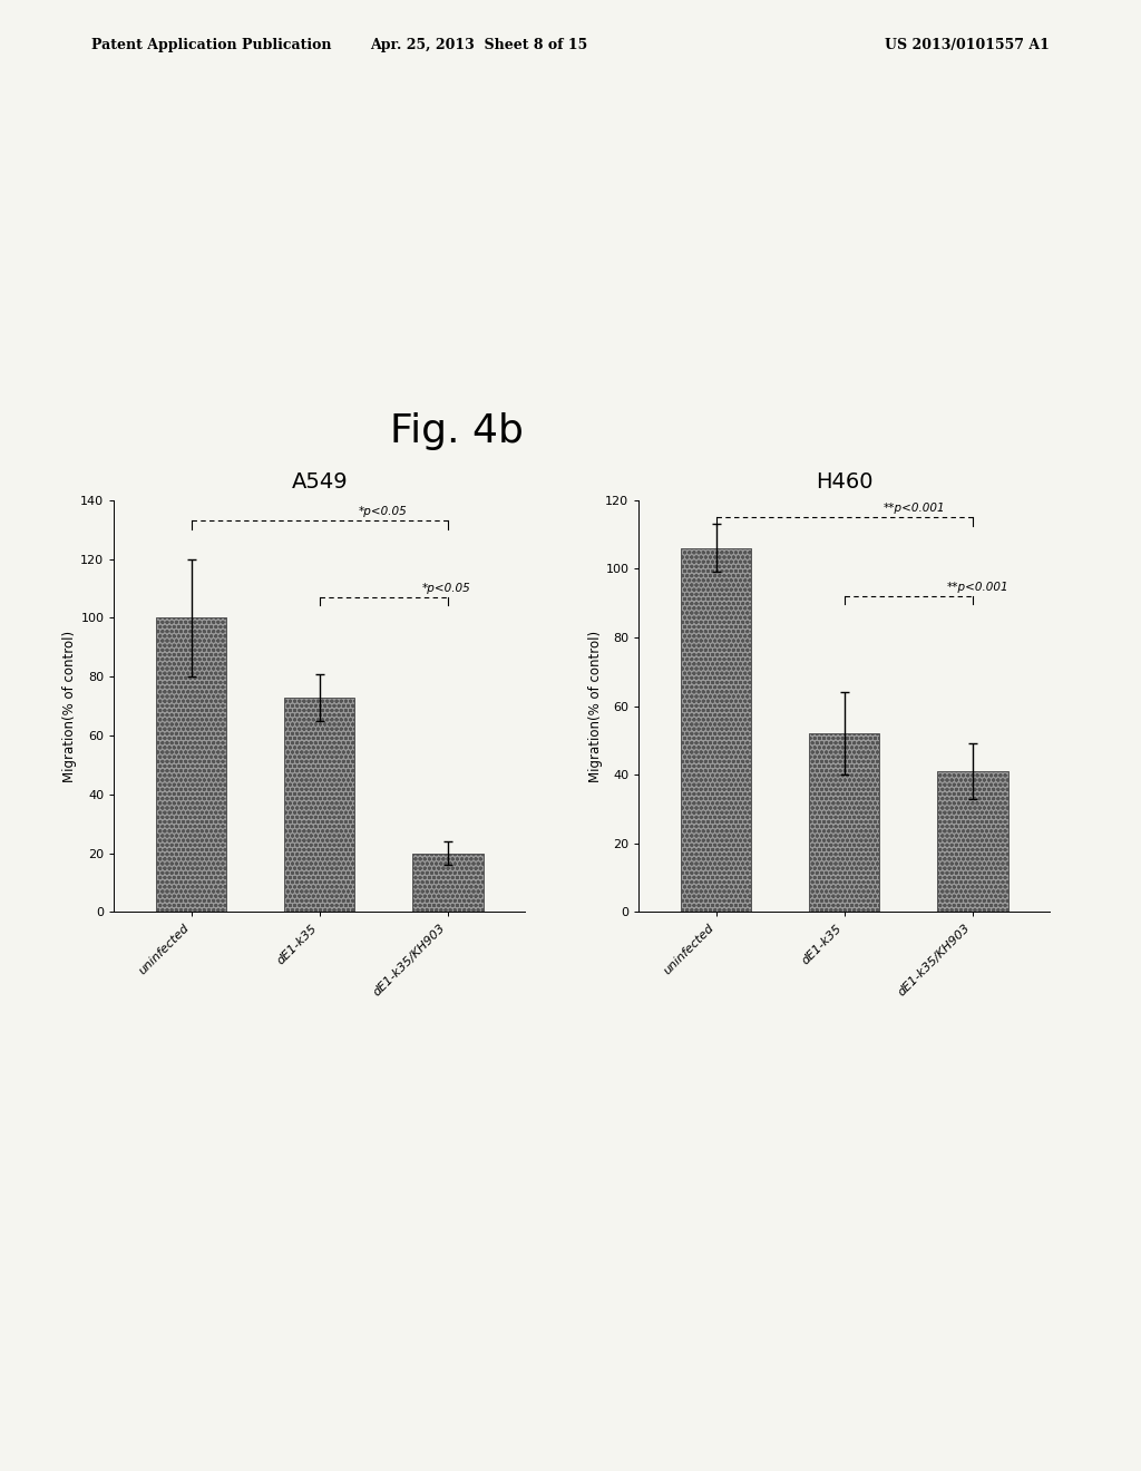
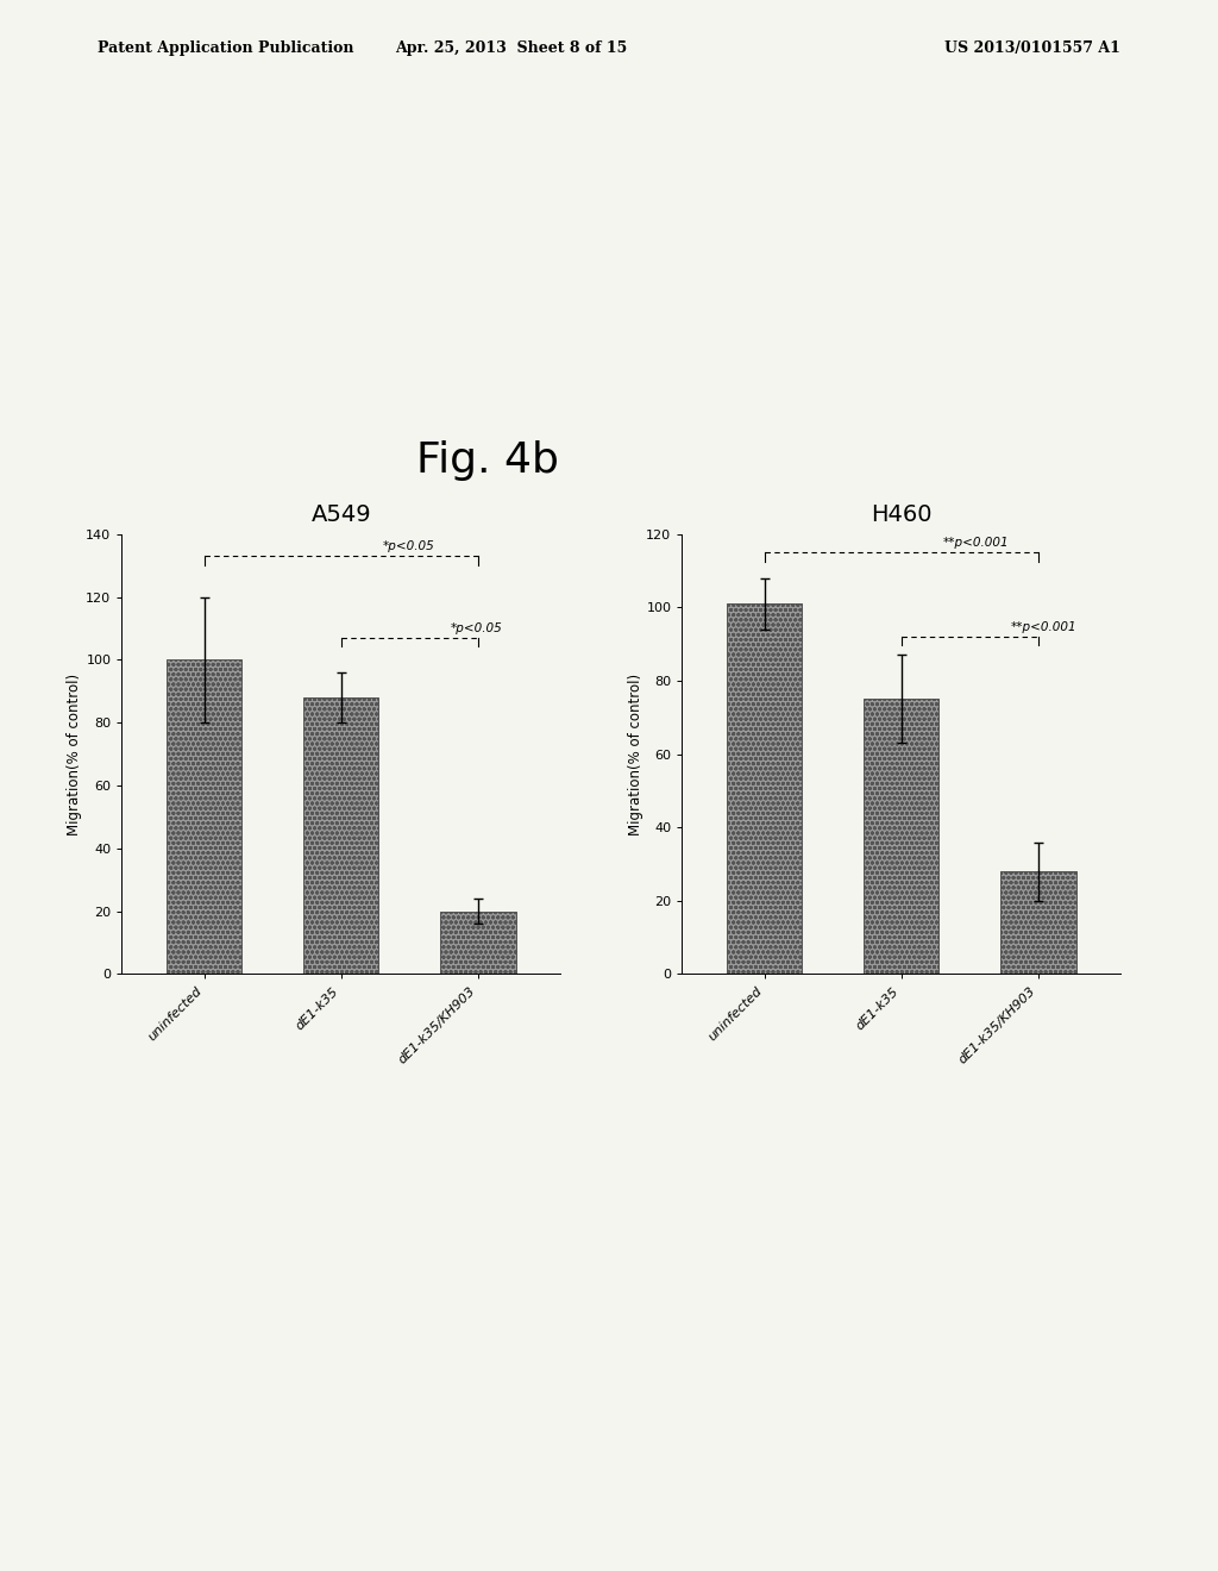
A549/dE1-k35: 73 -> 88
H460/uninfected: 106 -> 101
H460/dE1-k35: 52 -> 75
H460/dE1-k35/KH903: 41 -> 28
